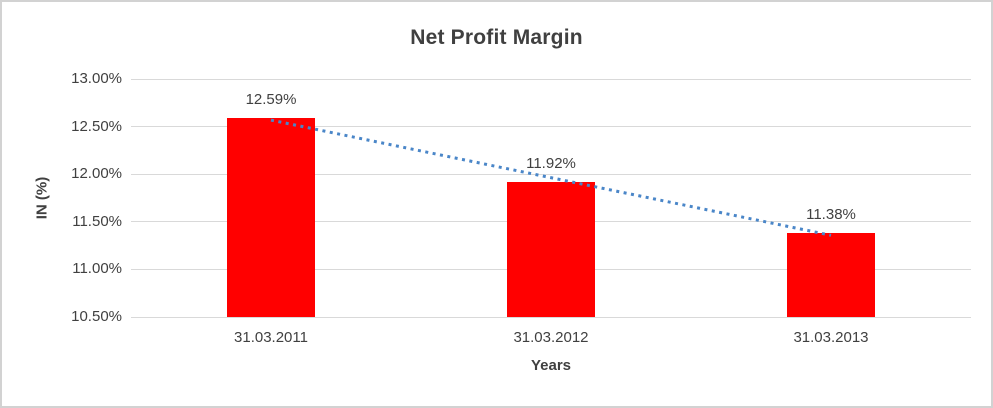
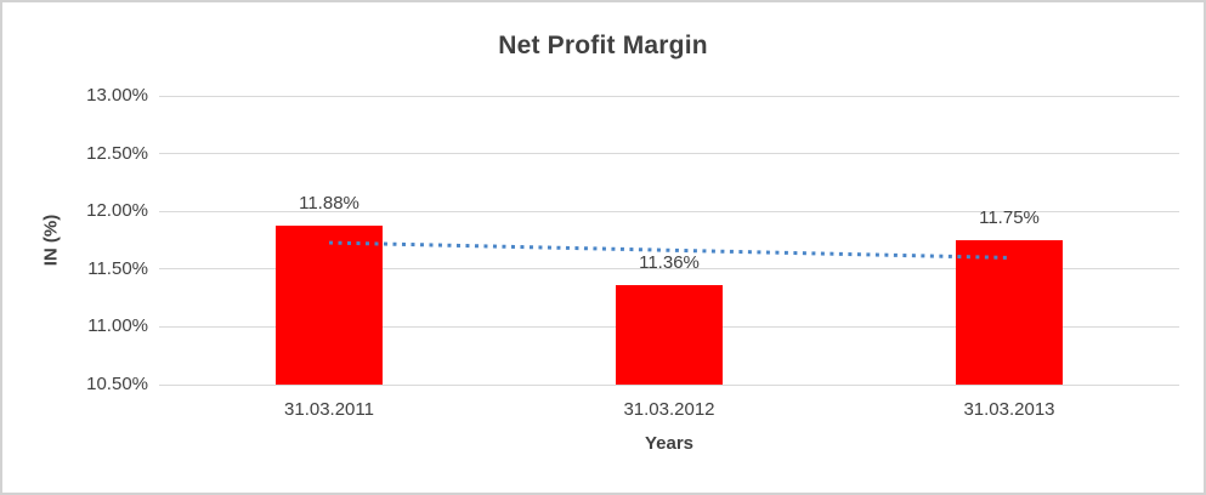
31.03.2011: 12.59% -> 11.88%
31.03.2012: 11.92% -> 11.36%
31.03.2013: 11.38% -> 11.75%
